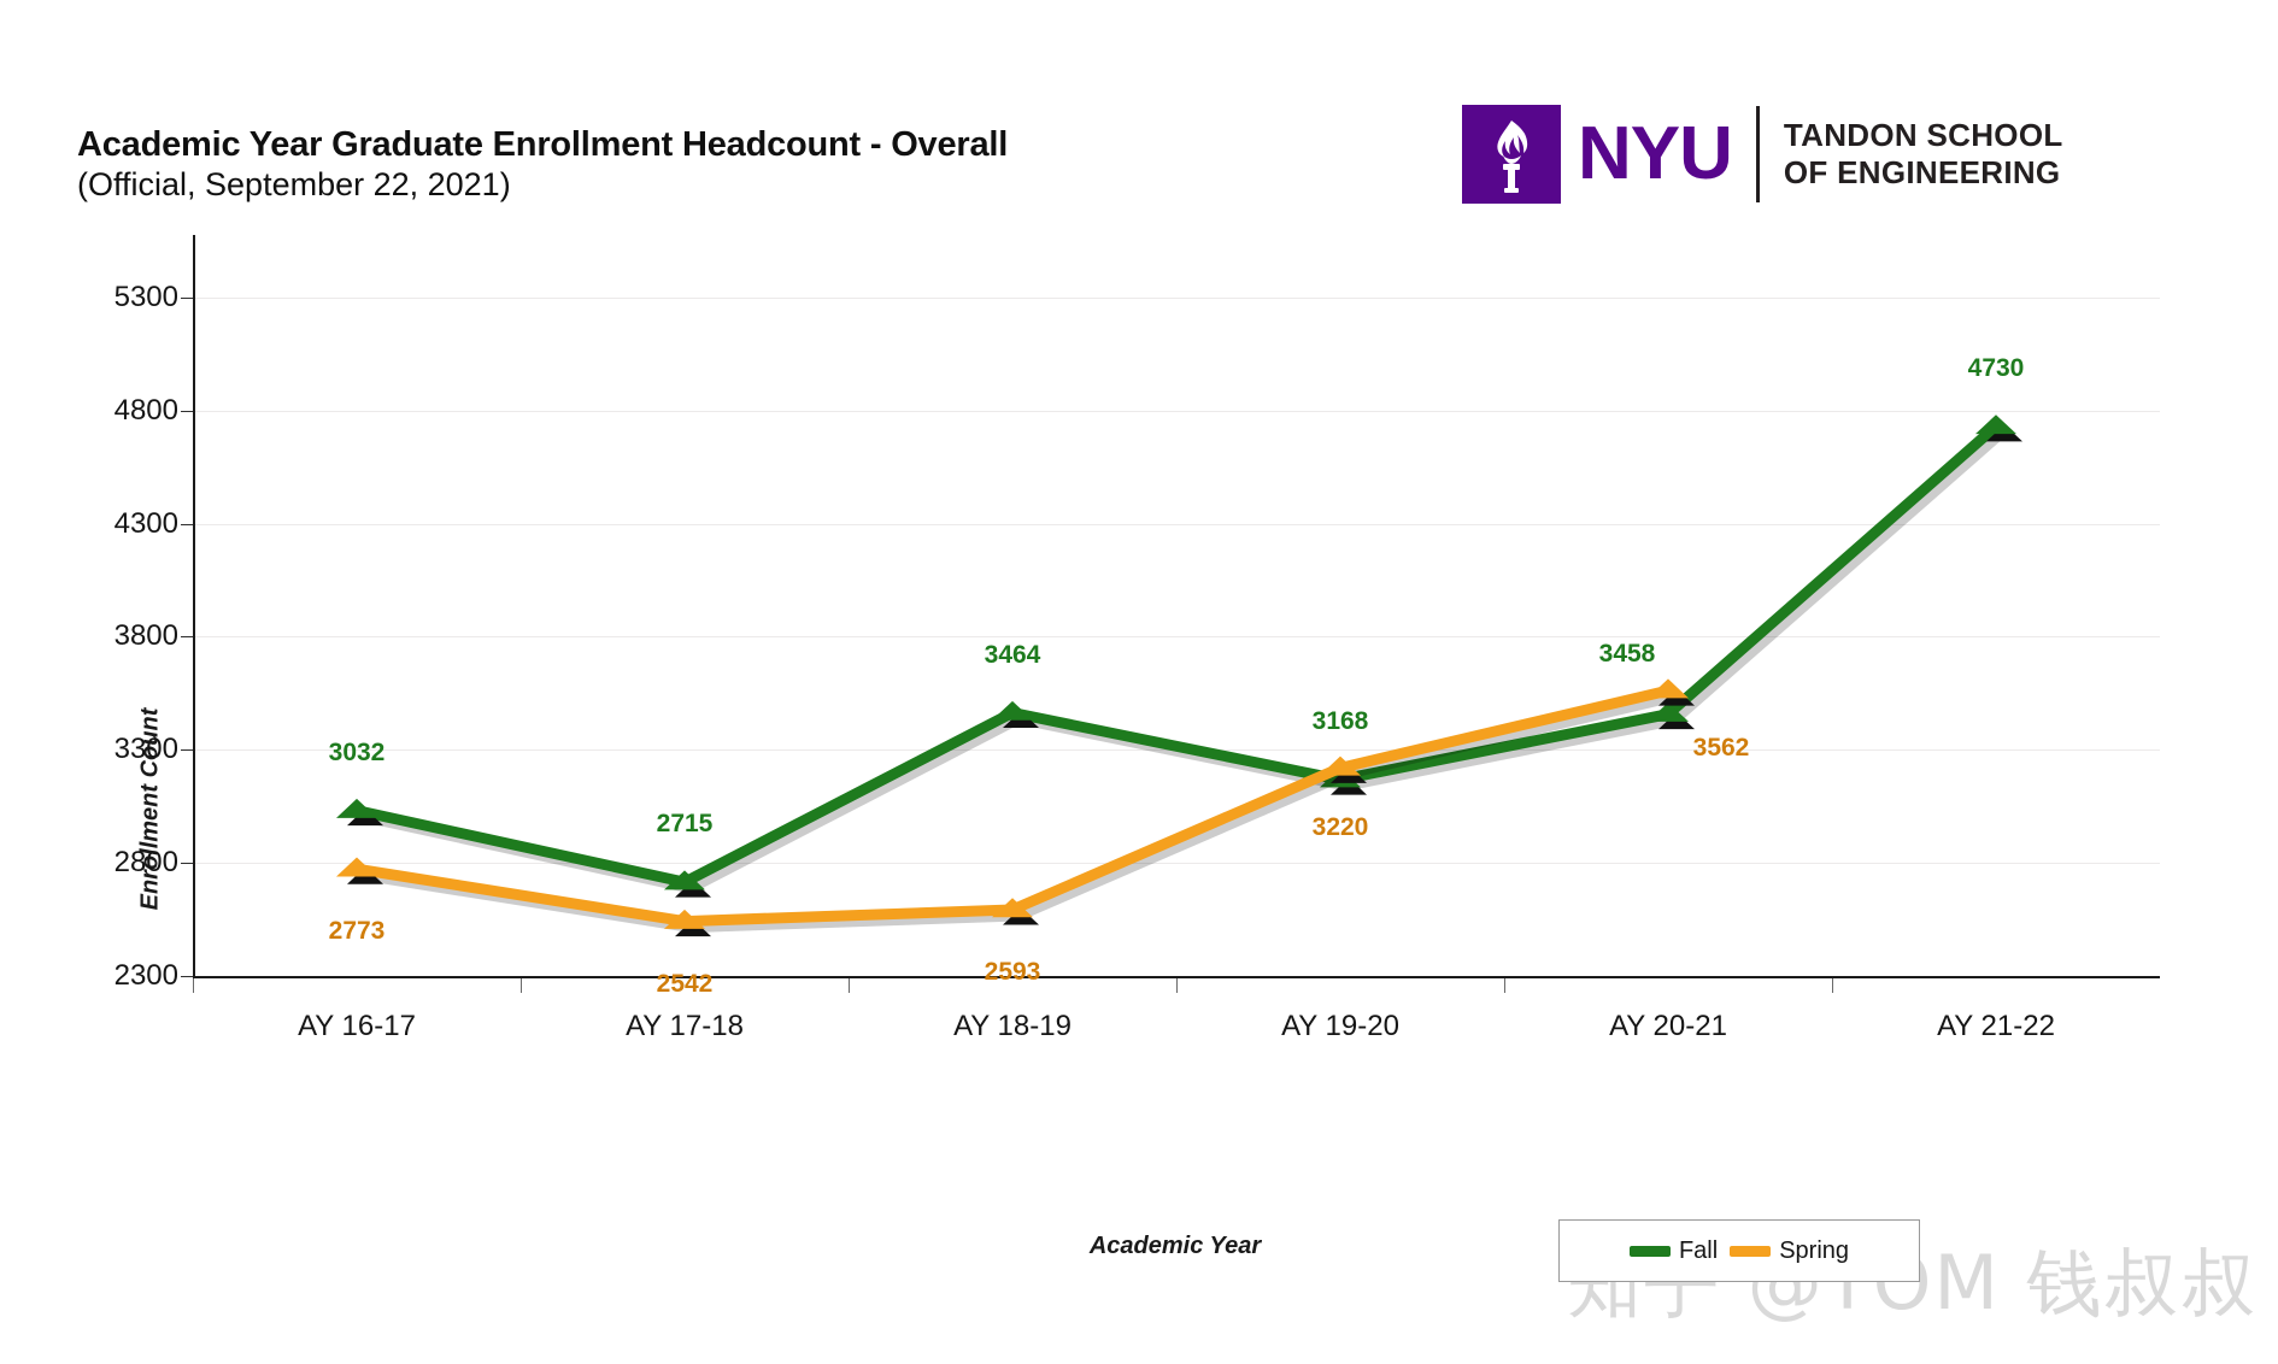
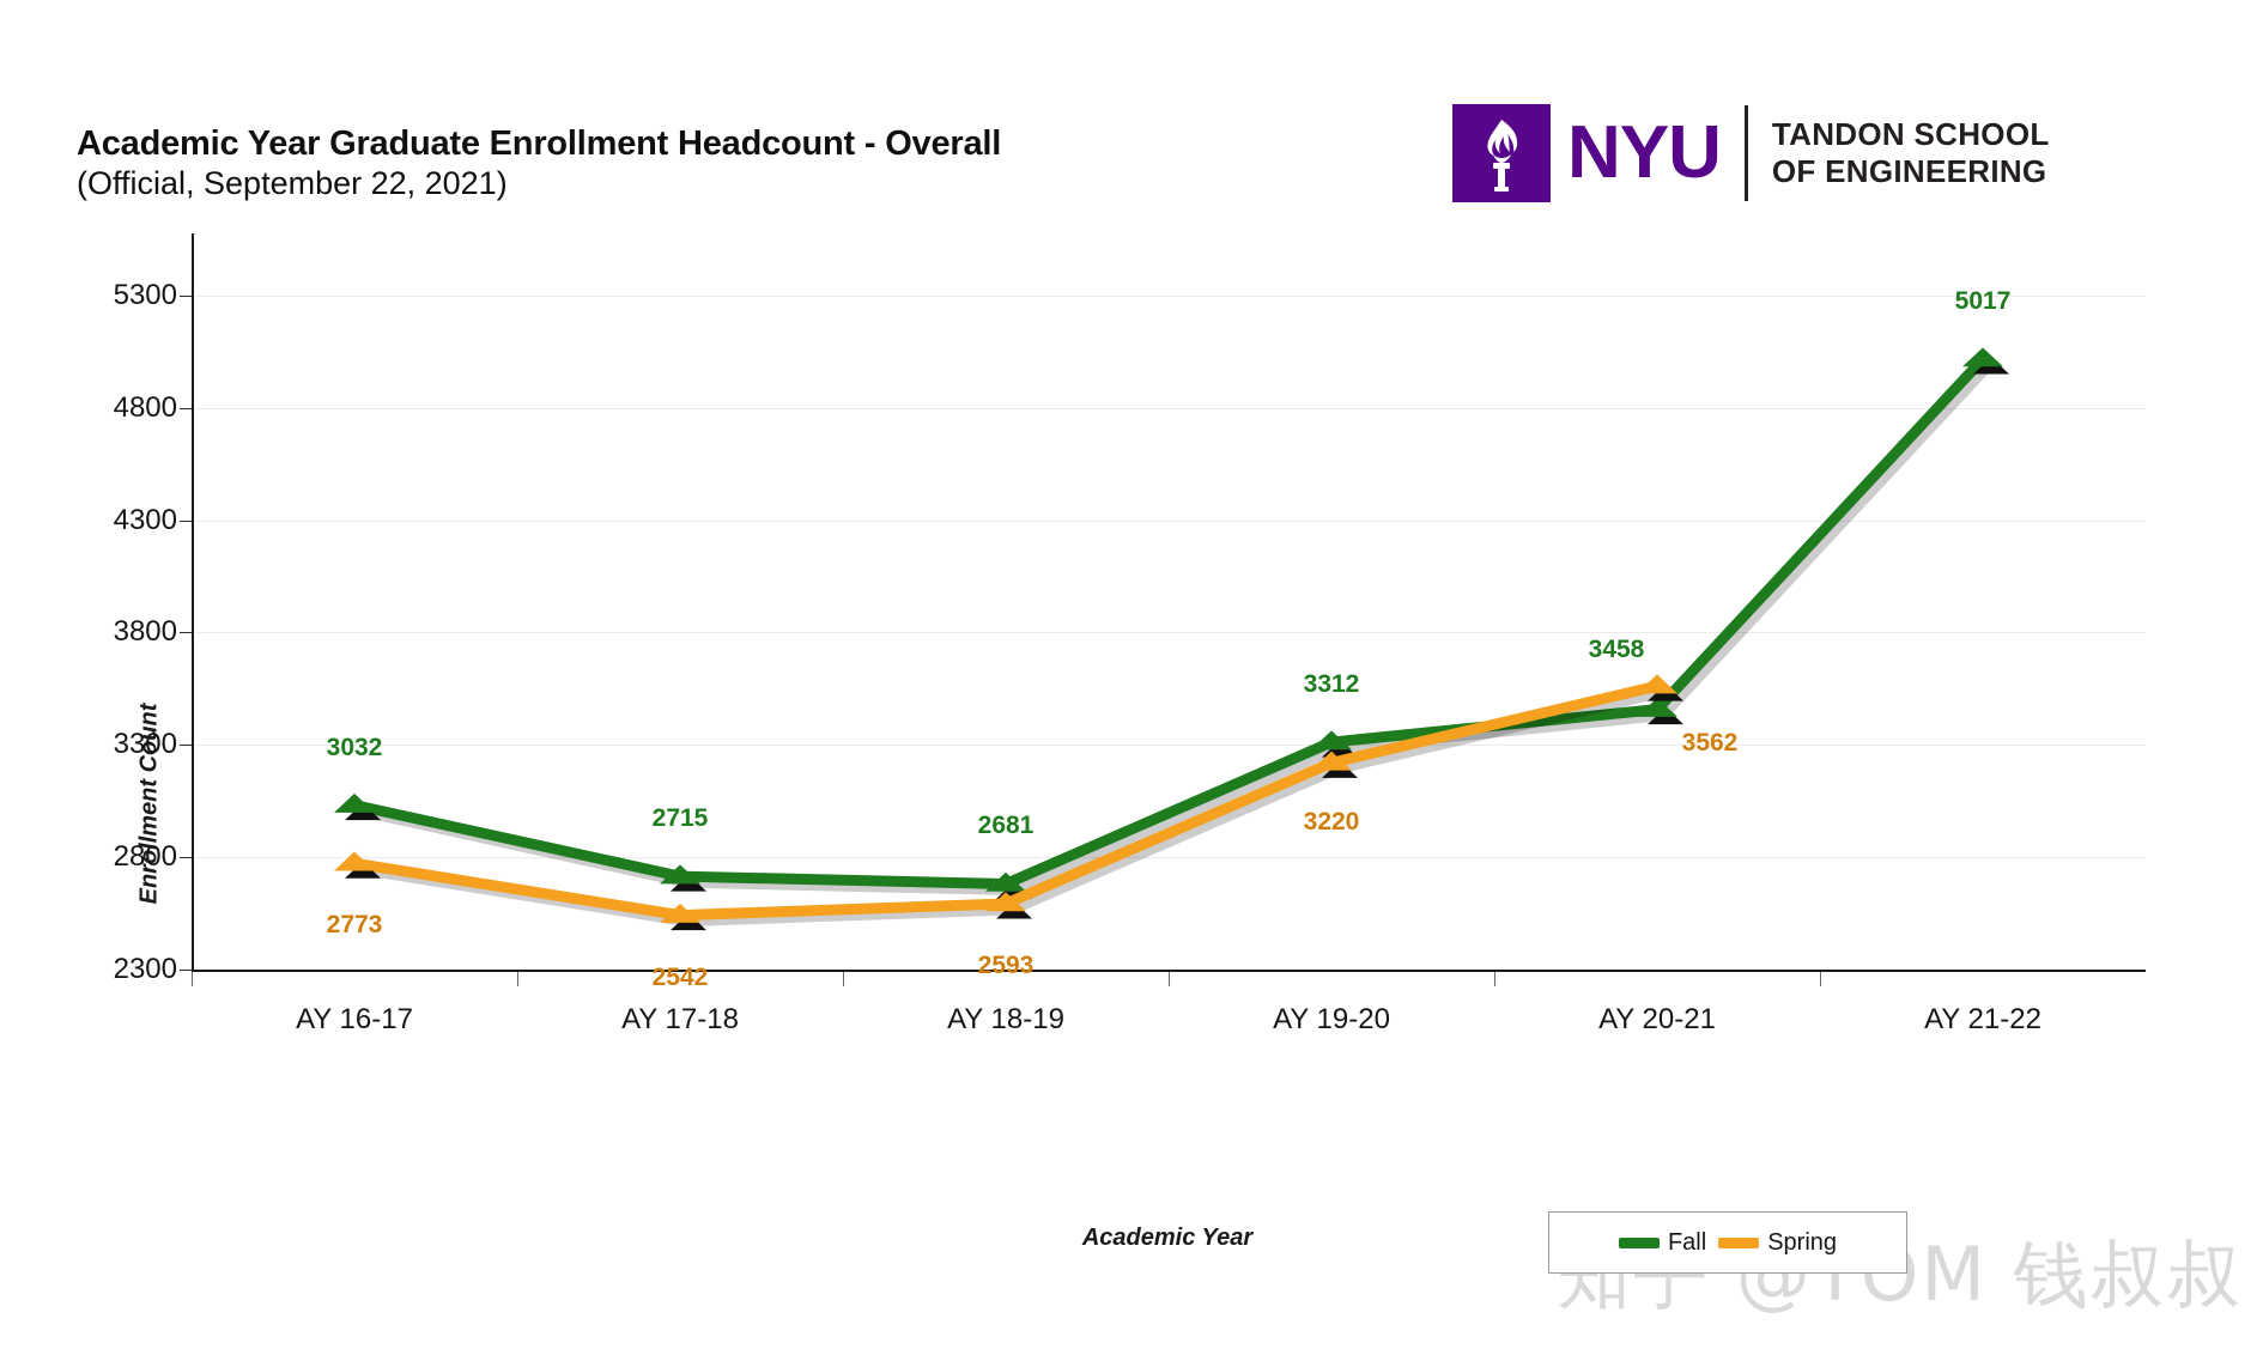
Fall/AY 18-19: 3464 -> 2681
Fall/AY 19-20: 3168 -> 3312
Fall/AY 21-22: 4730 -> 5017
